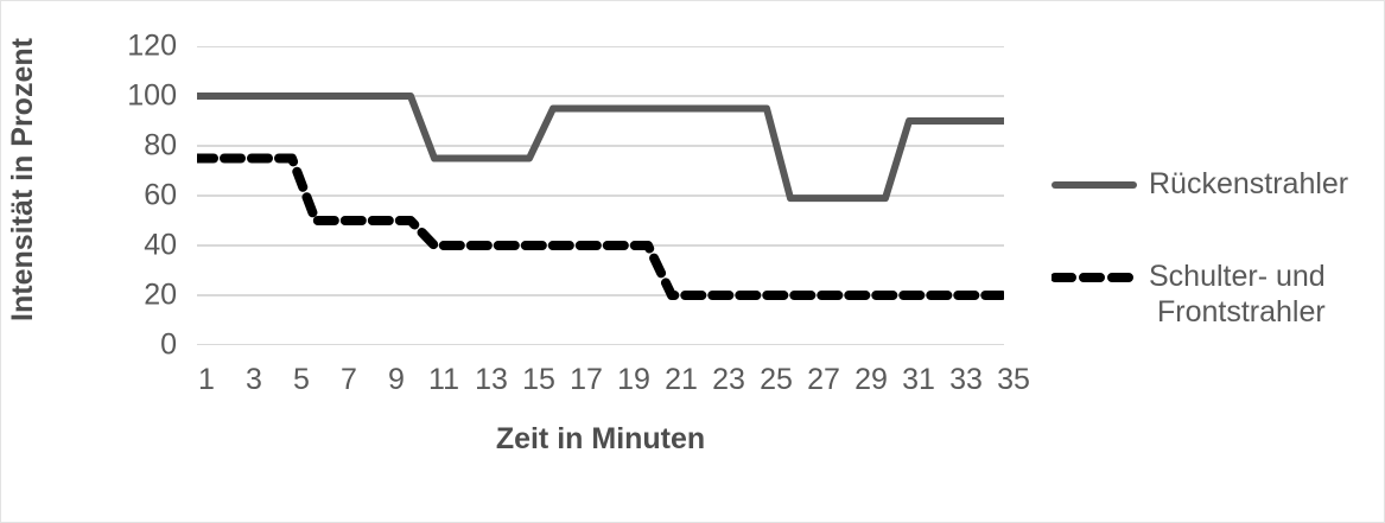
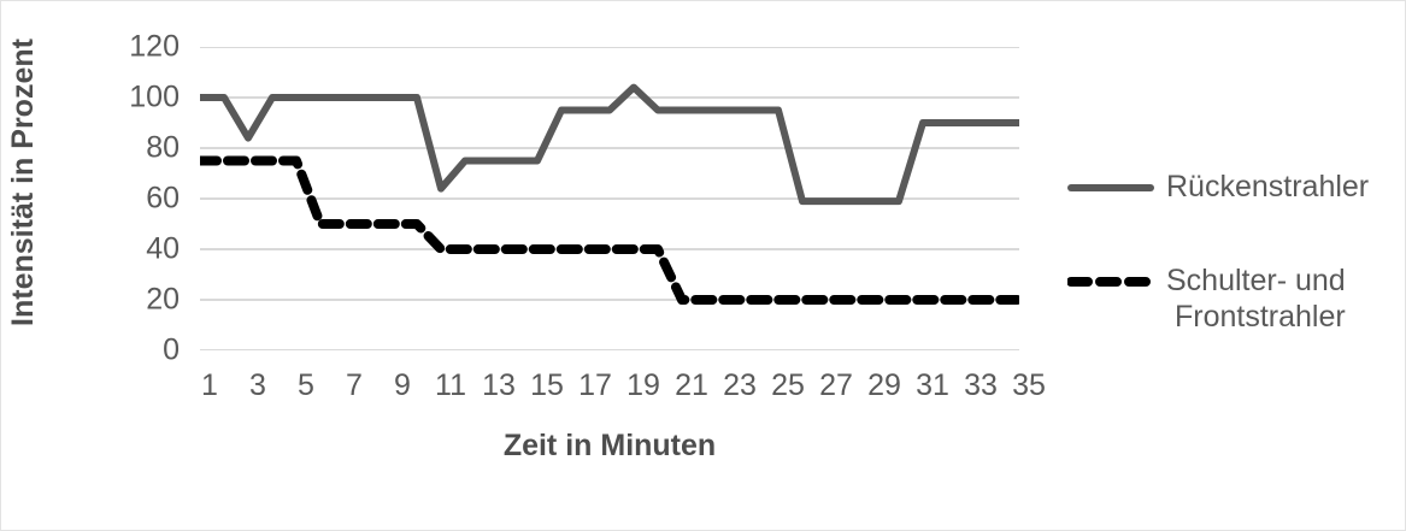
Rückenstrahler/3: 100 -> 84
Rückenstrahler/11: 75 -> 64
Rückenstrahler/19: 95 -> 104
